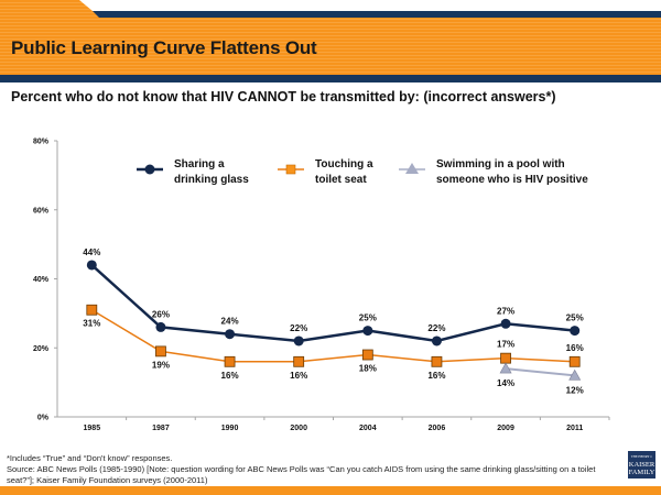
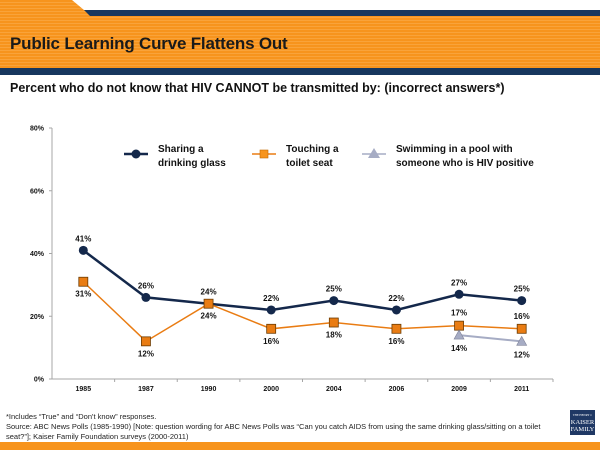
Sharing a drinking glass/1985: 44% -> 41%
Touching a toilet seat/1987: 19% -> 12%
Touching a toilet seat/1990: 16% -> 24%
